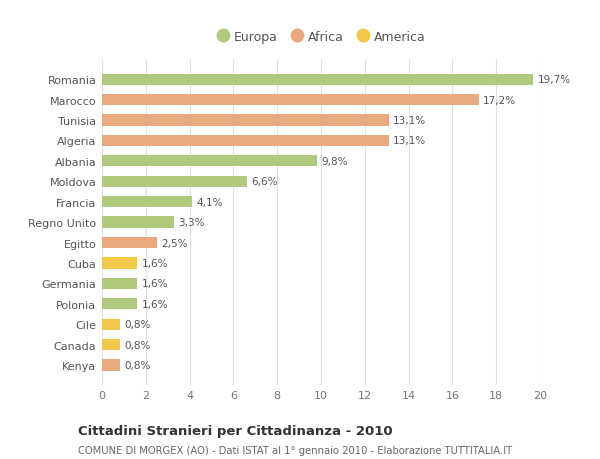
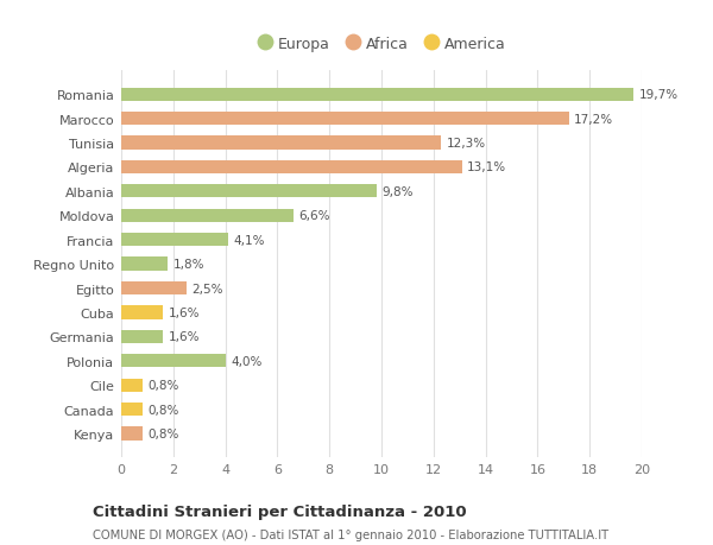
Tunisia: 13,1% -> 12,3%
Regno Unito: 3,3% -> 1,8%
Polonia: 1,6% -> 4,0%
